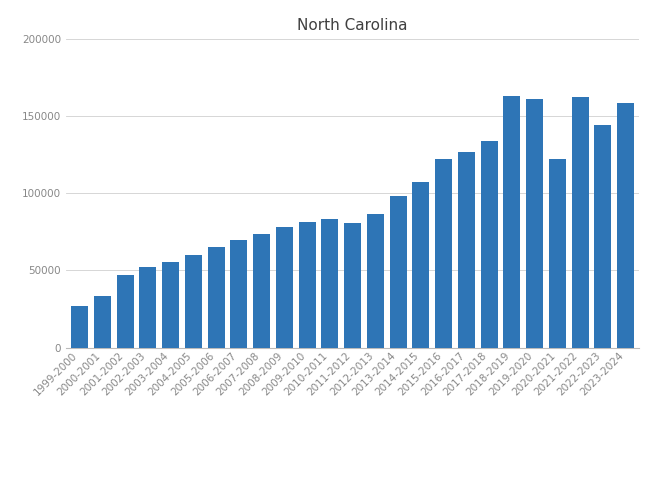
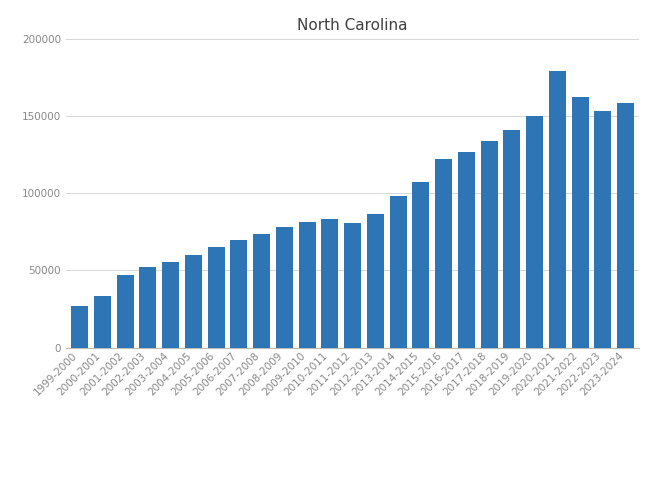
2018-2019: 163000 -> 141000
2019-2020: 161000 -> 150000
2020-2021: 122000 -> 179000
2022-2023: 144000 -> 153000
